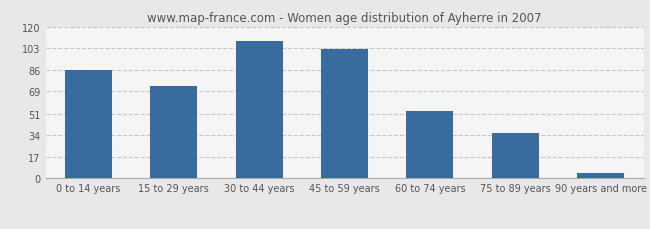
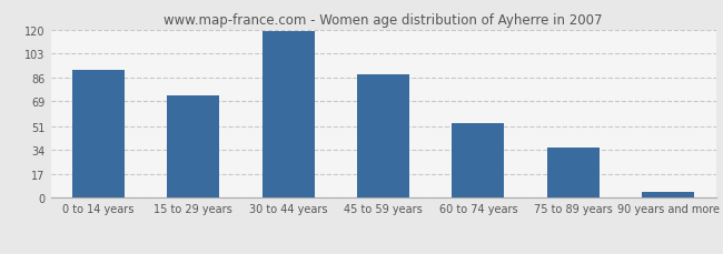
0 to 14 years: 86 -> 91
30 to 44 years: 109 -> 119
45 to 59 years: 102 -> 88
